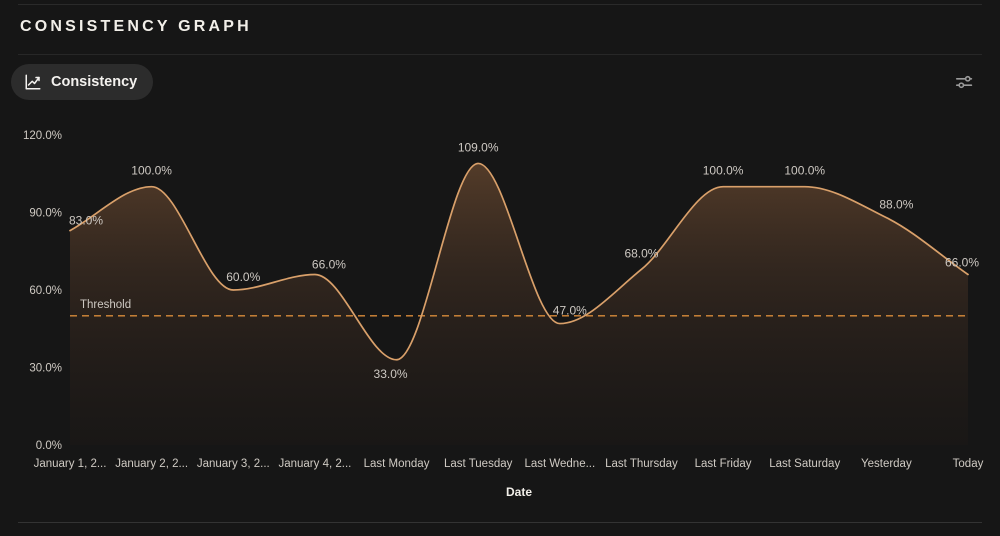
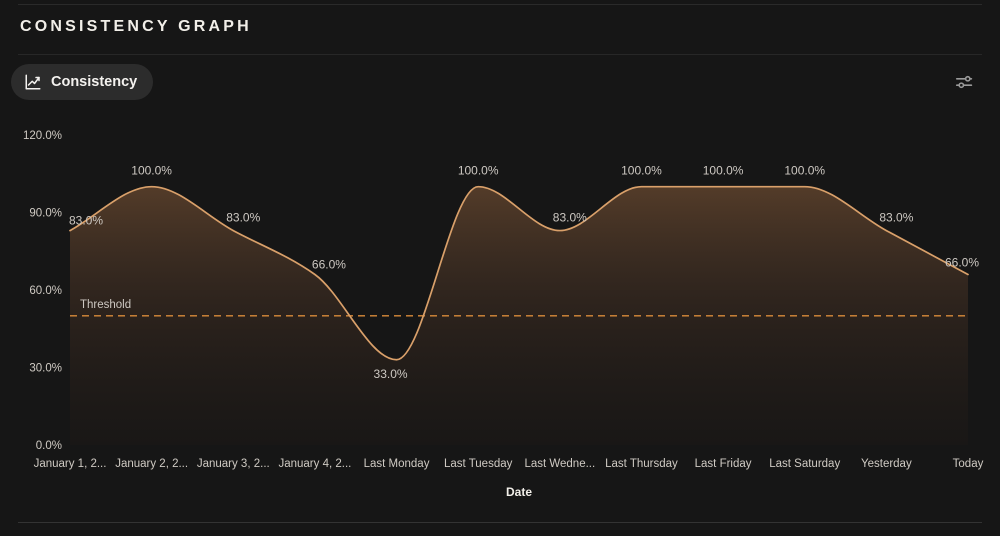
January 3, 2...: 60.0% -> 83.0%
Last Tuesday: 109.0% -> 100.0%
Last Wedne...: 47.0% -> 83.0%
Last Thursday: 68.0% -> 100.0%
Yesterday: 88.0% -> 83.0%
